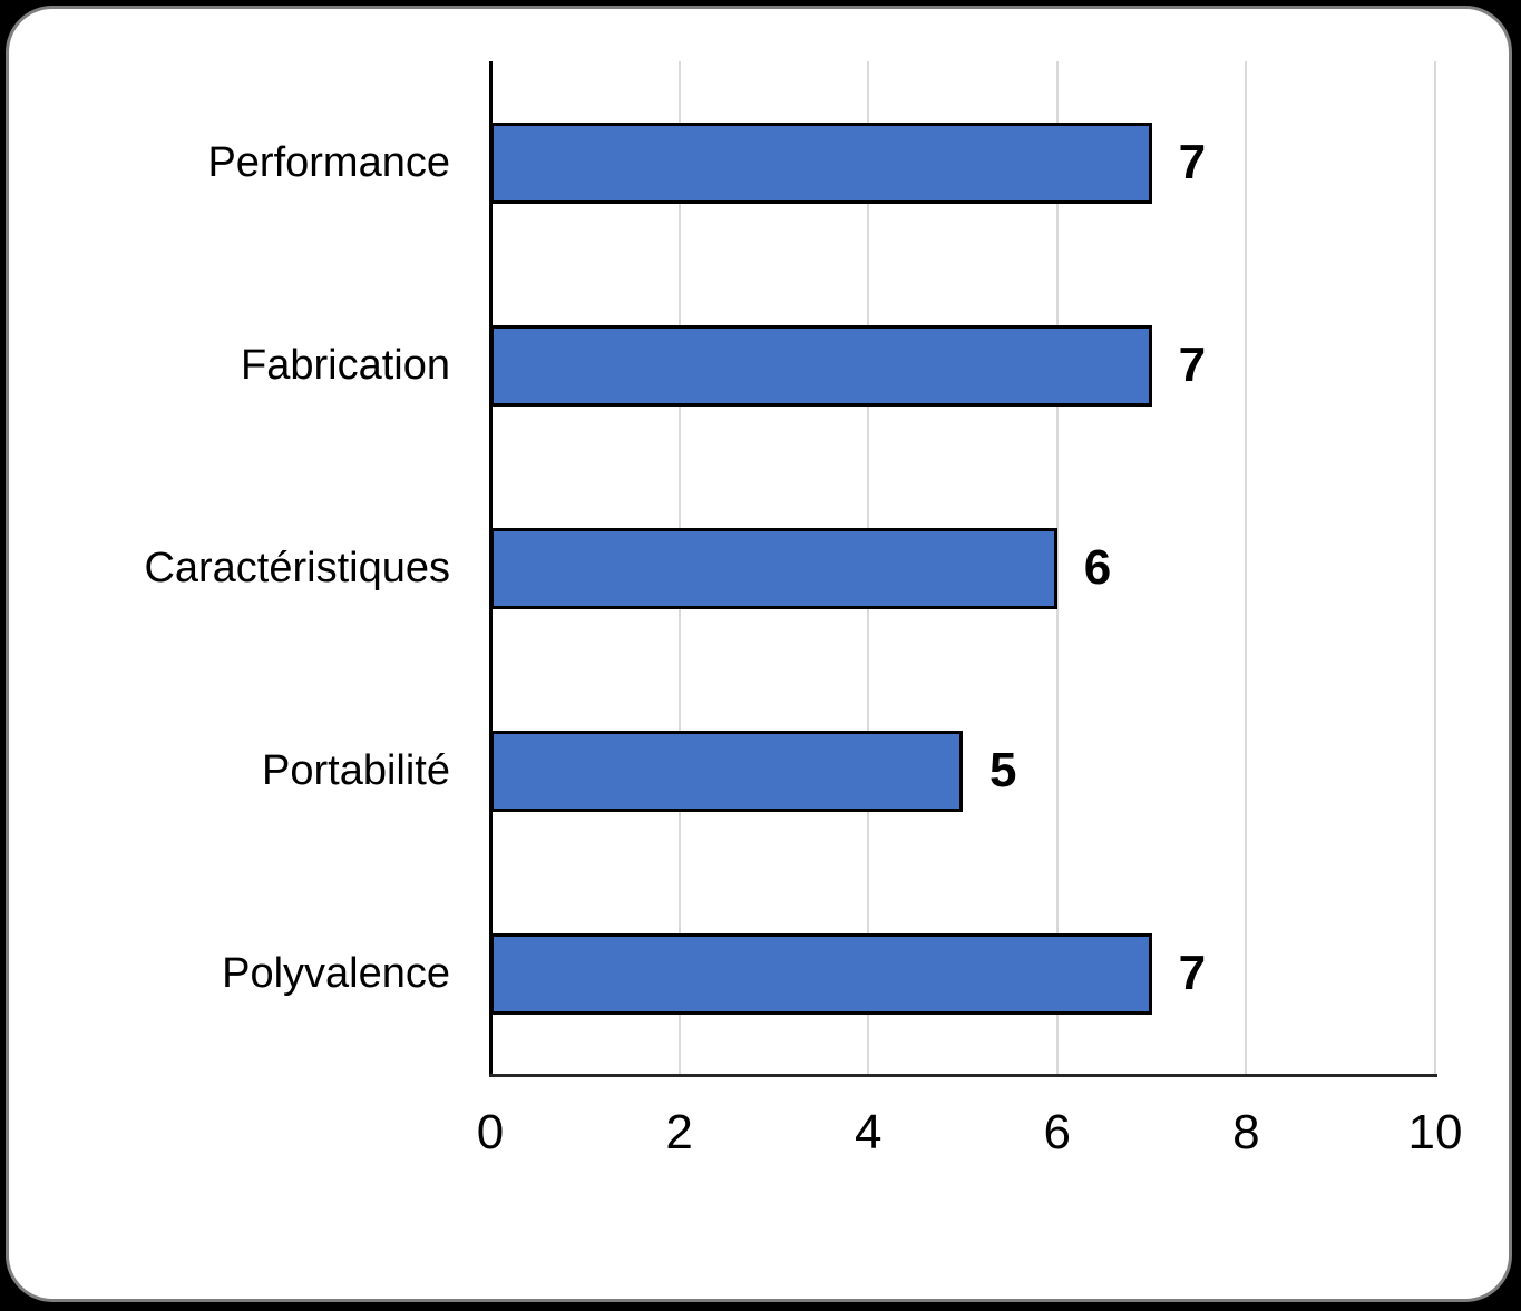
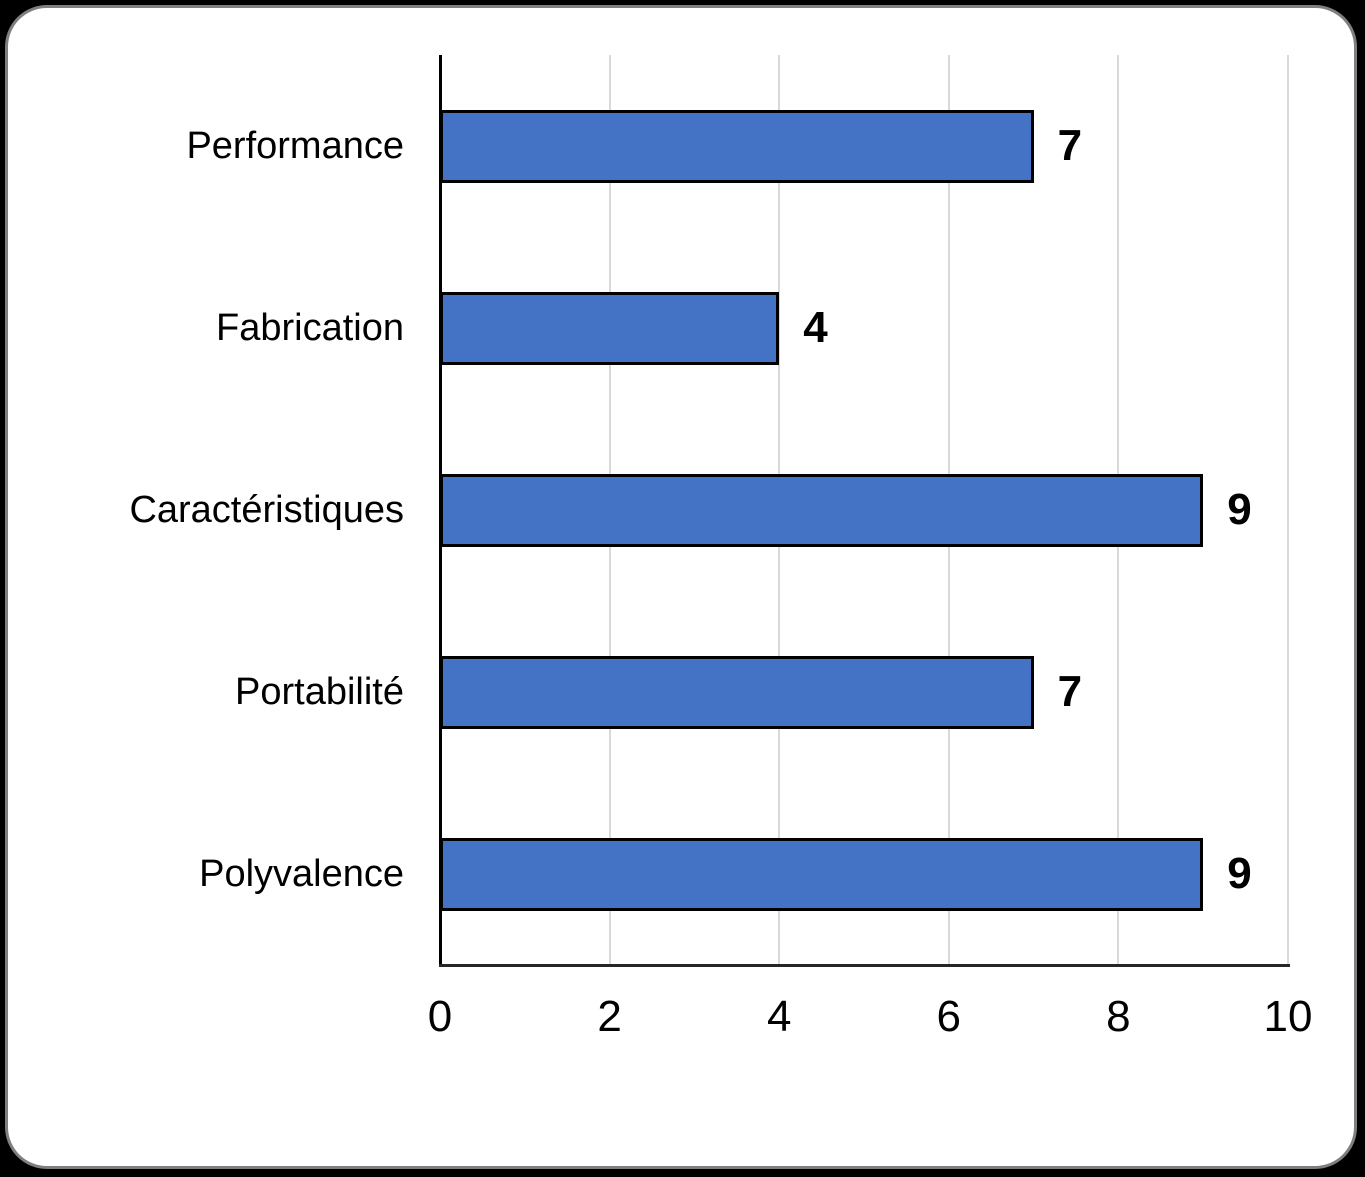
Fabrication: 7 -> 4
Caractéristiques: 6 -> 9
Portabilité: 5 -> 7
Polyvalence: 7 -> 9
